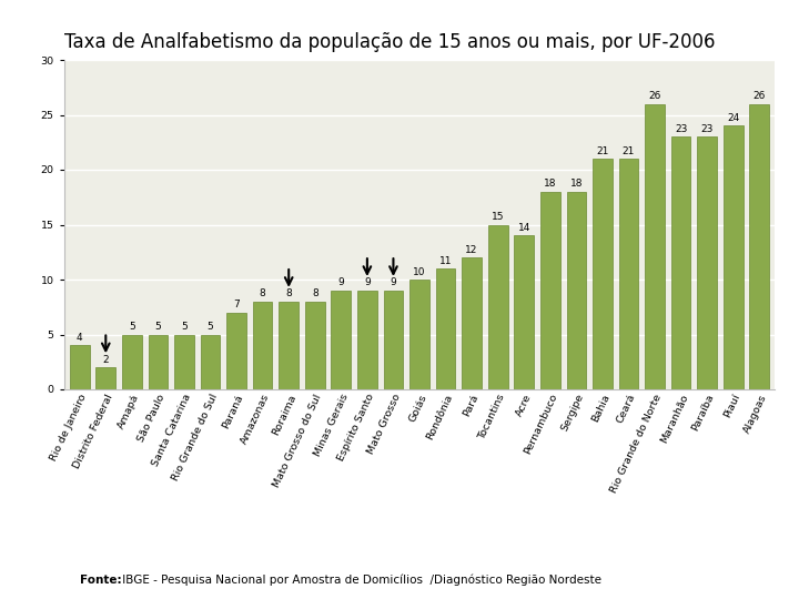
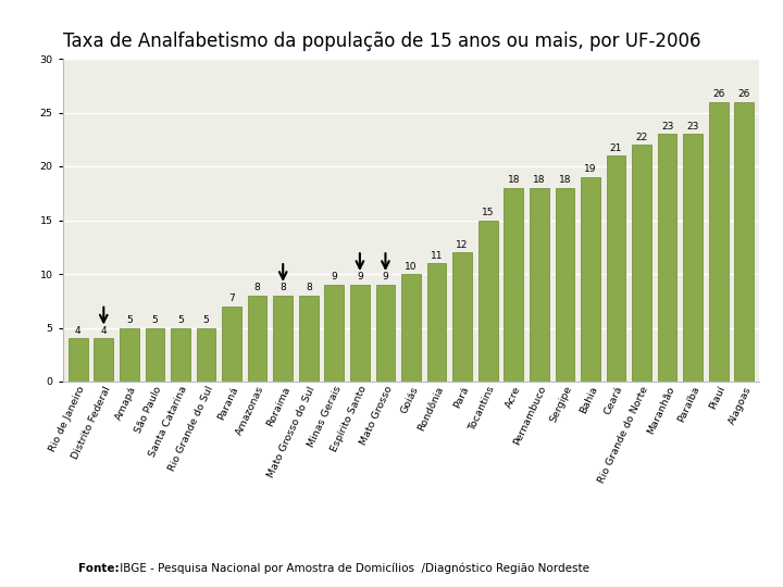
Distrito Federal: 2 -> 4
Acre: 14 -> 18
Bahia: 21 -> 19
Rio Grande do Norte: 26 -> 22
Piauí: 24 -> 26
